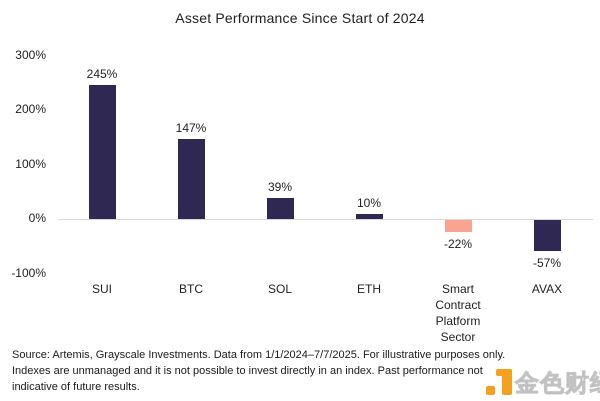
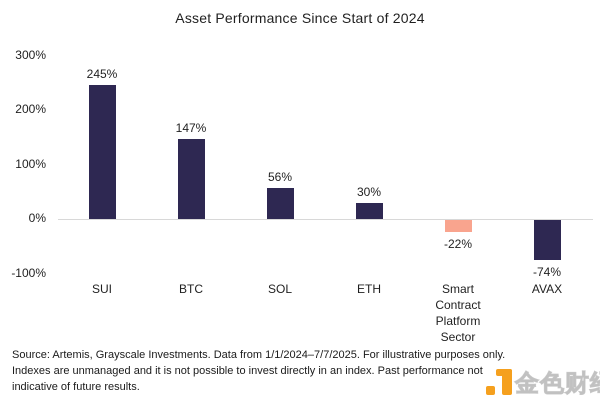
SOL: 39% -> 56%
ETH: 10% -> 30%
AVAX: -57% -> -74%
